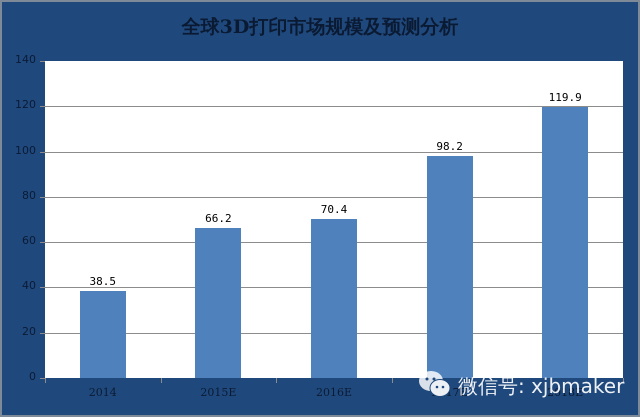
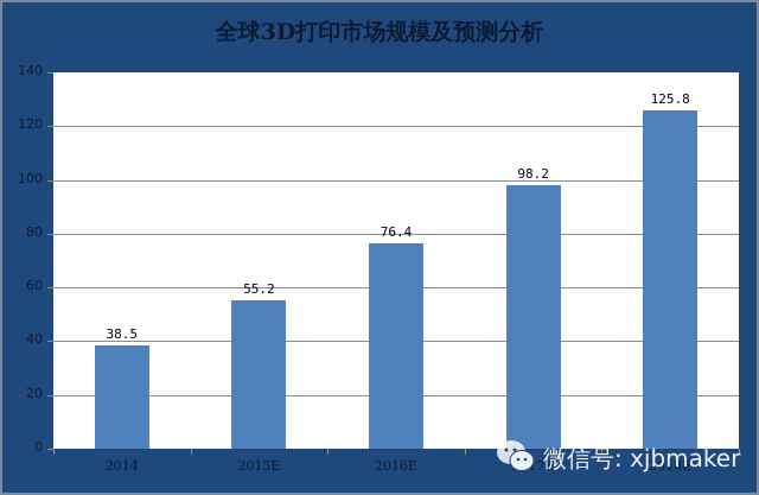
2015E: 66.2 -> 55.2
2016E: 70.4 -> 76.4
2018E: 119.9 -> 125.8
